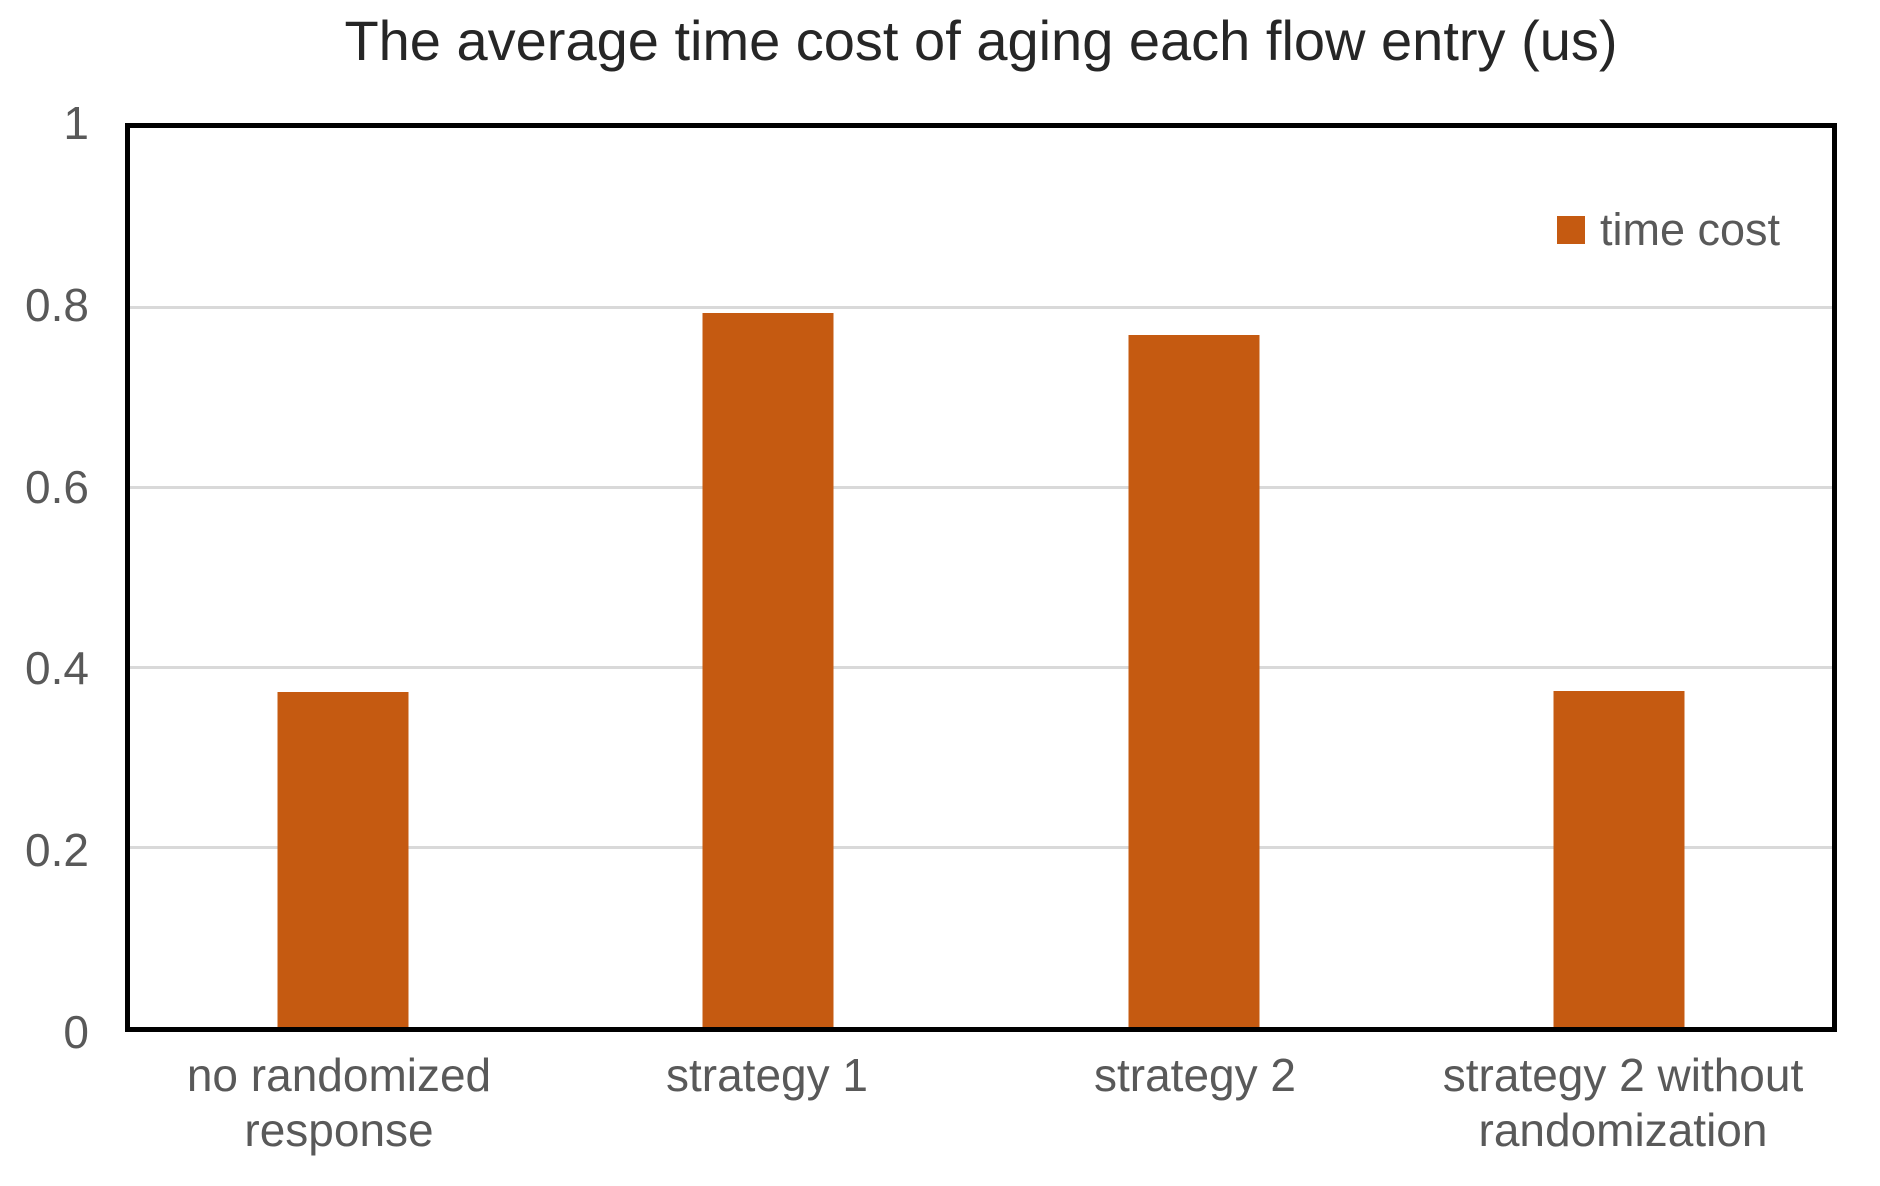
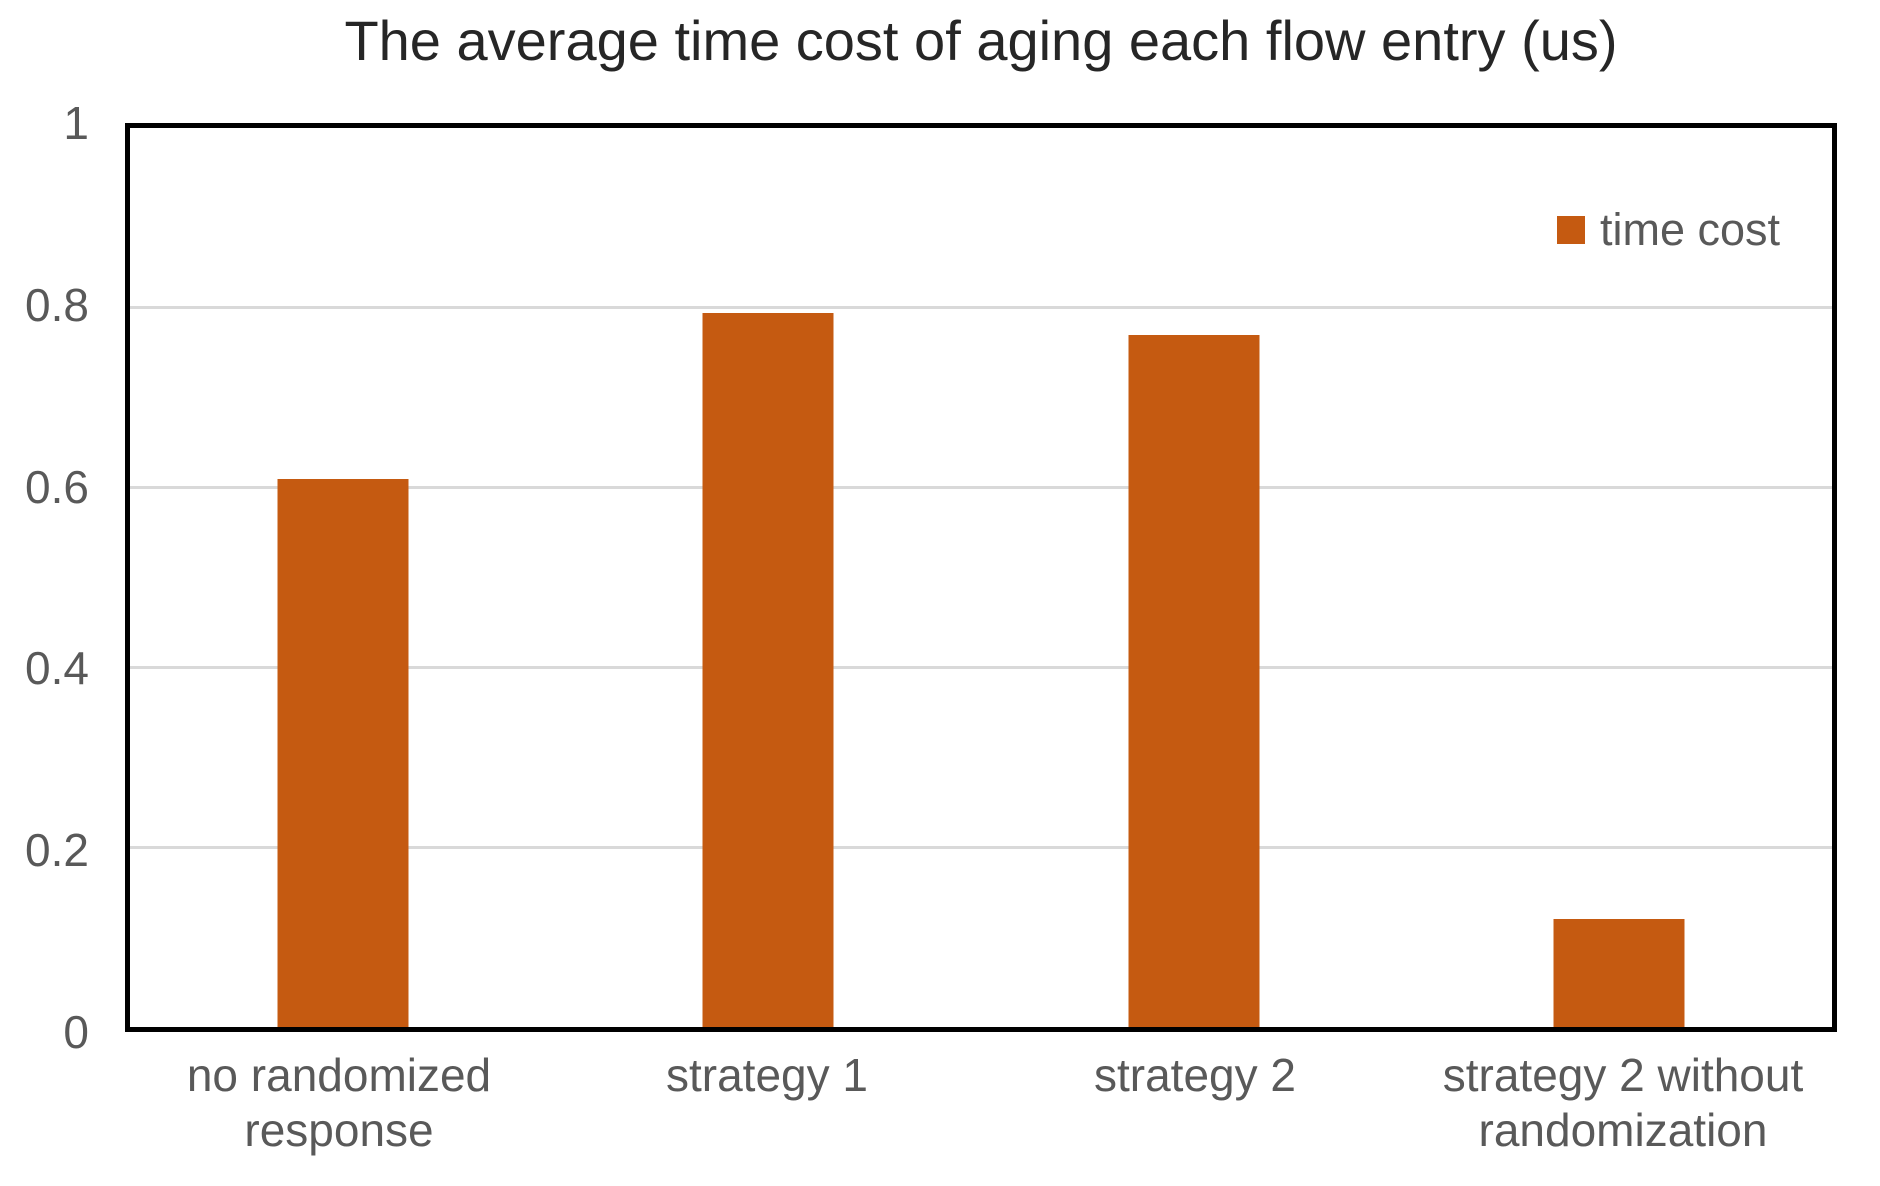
no randomized response: 0.37 -> 0.61
strategy 2 without randomization: 0.37 -> 0.12
